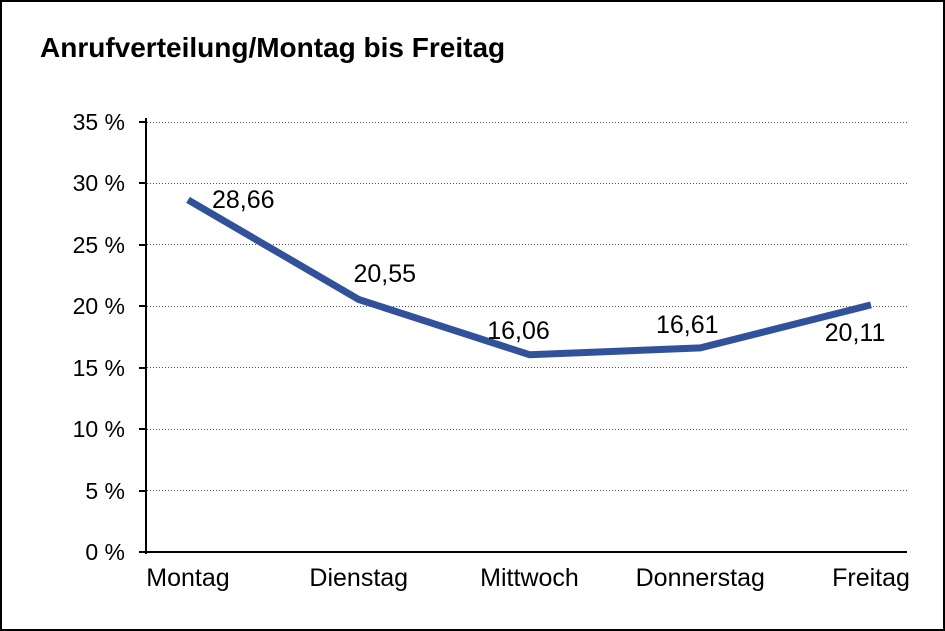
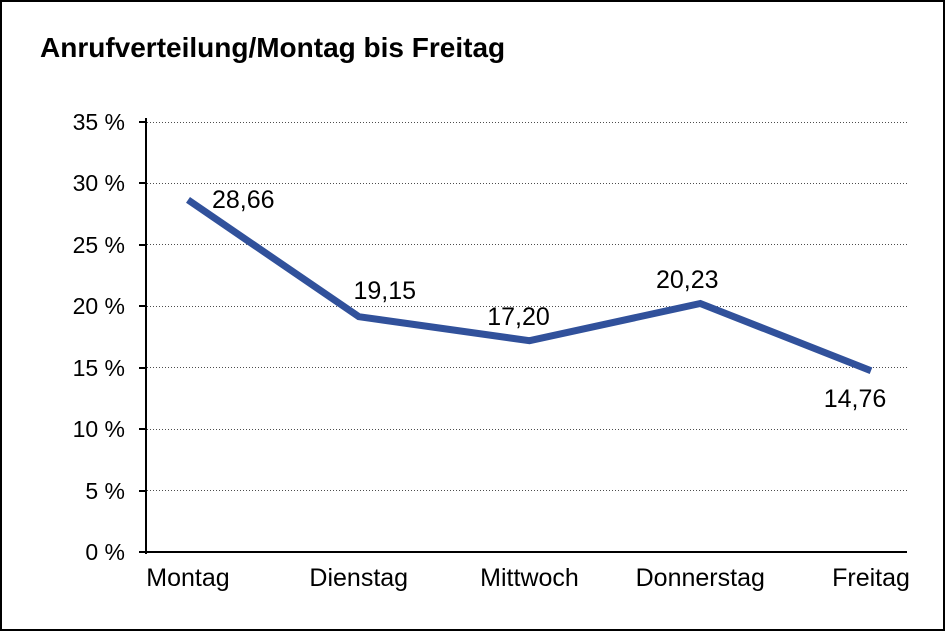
Dienstag: 20,55 -> 19,15
Mittwoch: 16,06 -> 17,20
Donnerstag: 16,61 -> 20,23
Freitag: 20,11 -> 14,76
